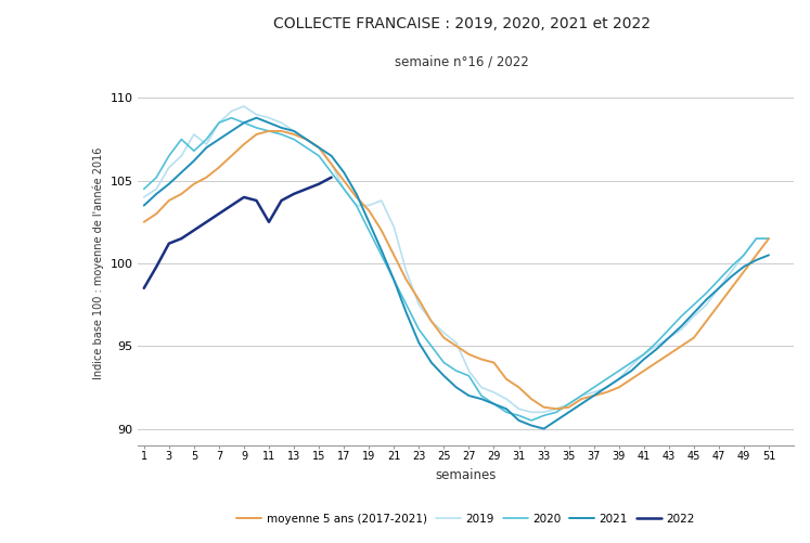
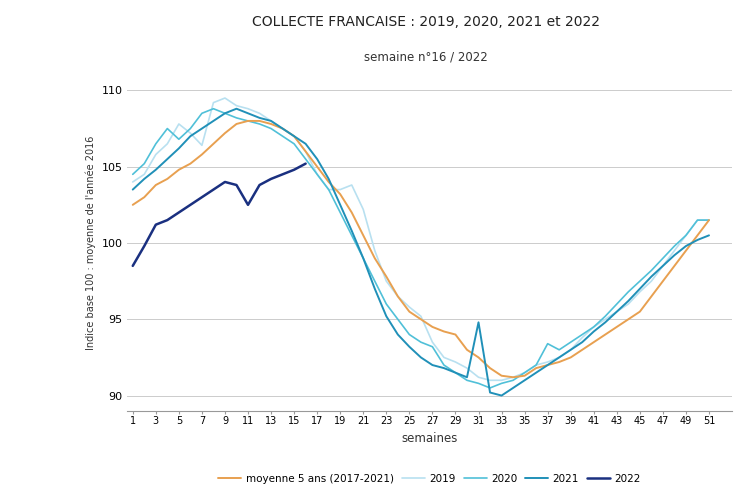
2019/7: 108.5 -> 106.4
2021/31: 90.5 -> 94.8
2020/37: 92.5 -> 93.4
